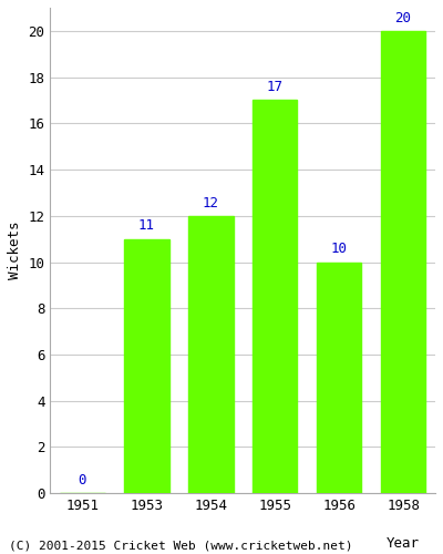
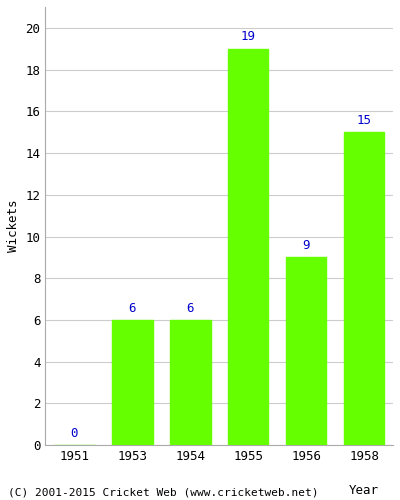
1953: 11 -> 6
1954: 12 -> 6
1955: 17 -> 19
1956: 10 -> 9
1958: 20 -> 15
